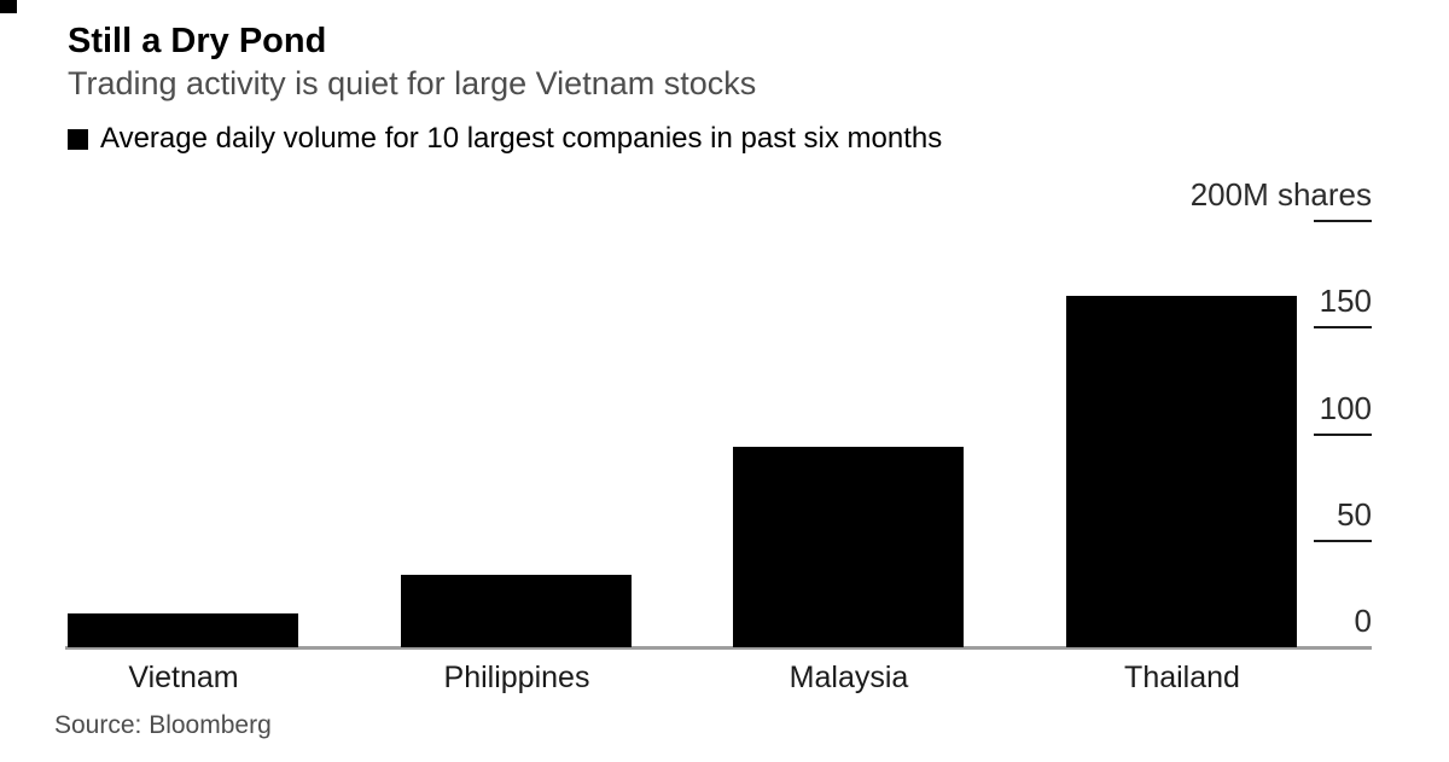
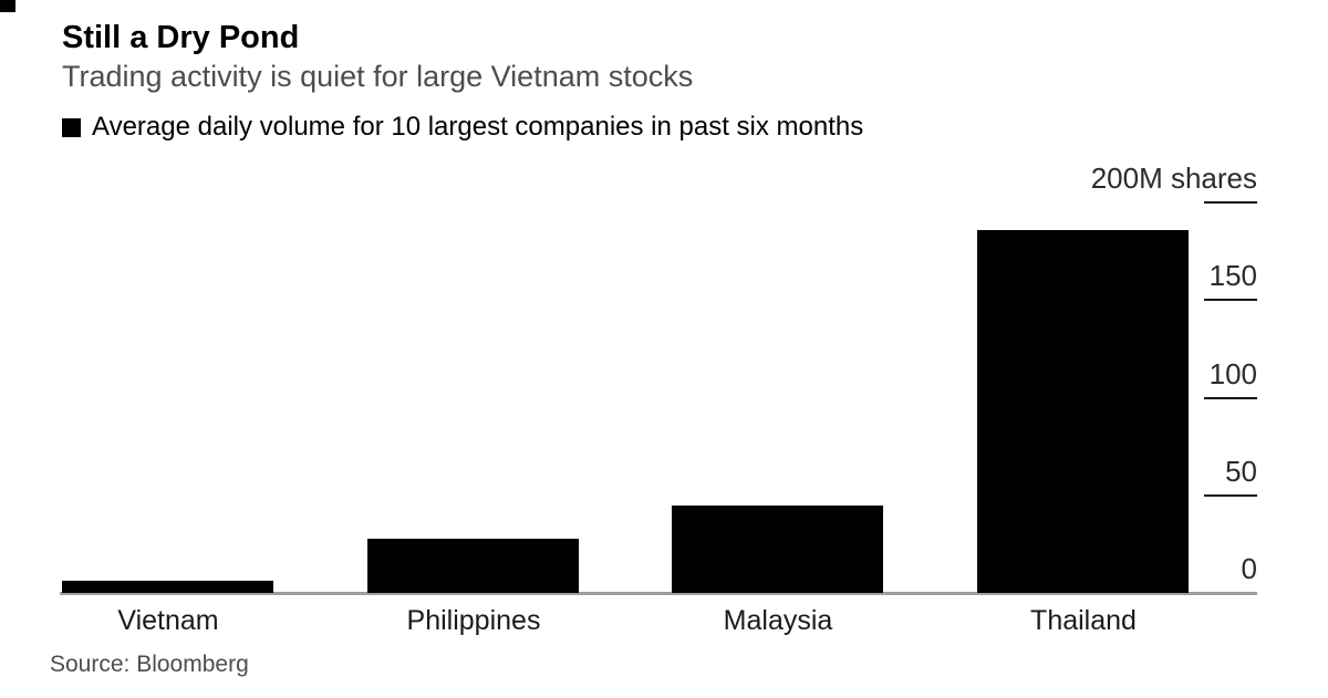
Vietnam: 16 -> 6
Philippines: 34 -> 28
Malaysia: 94 -> 44
Thailand: 165 -> 186
